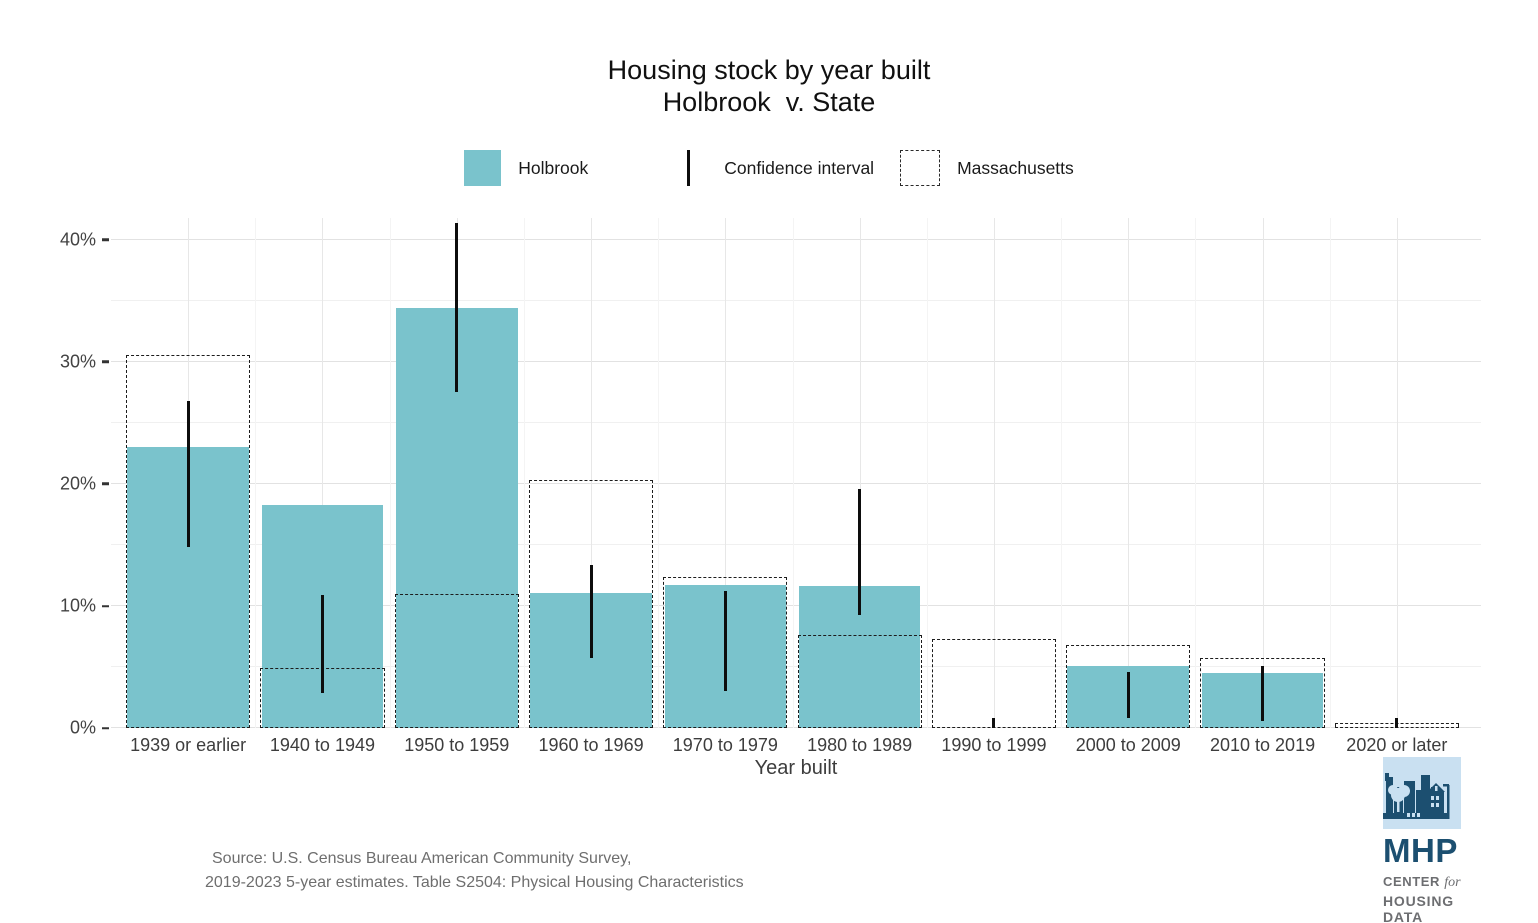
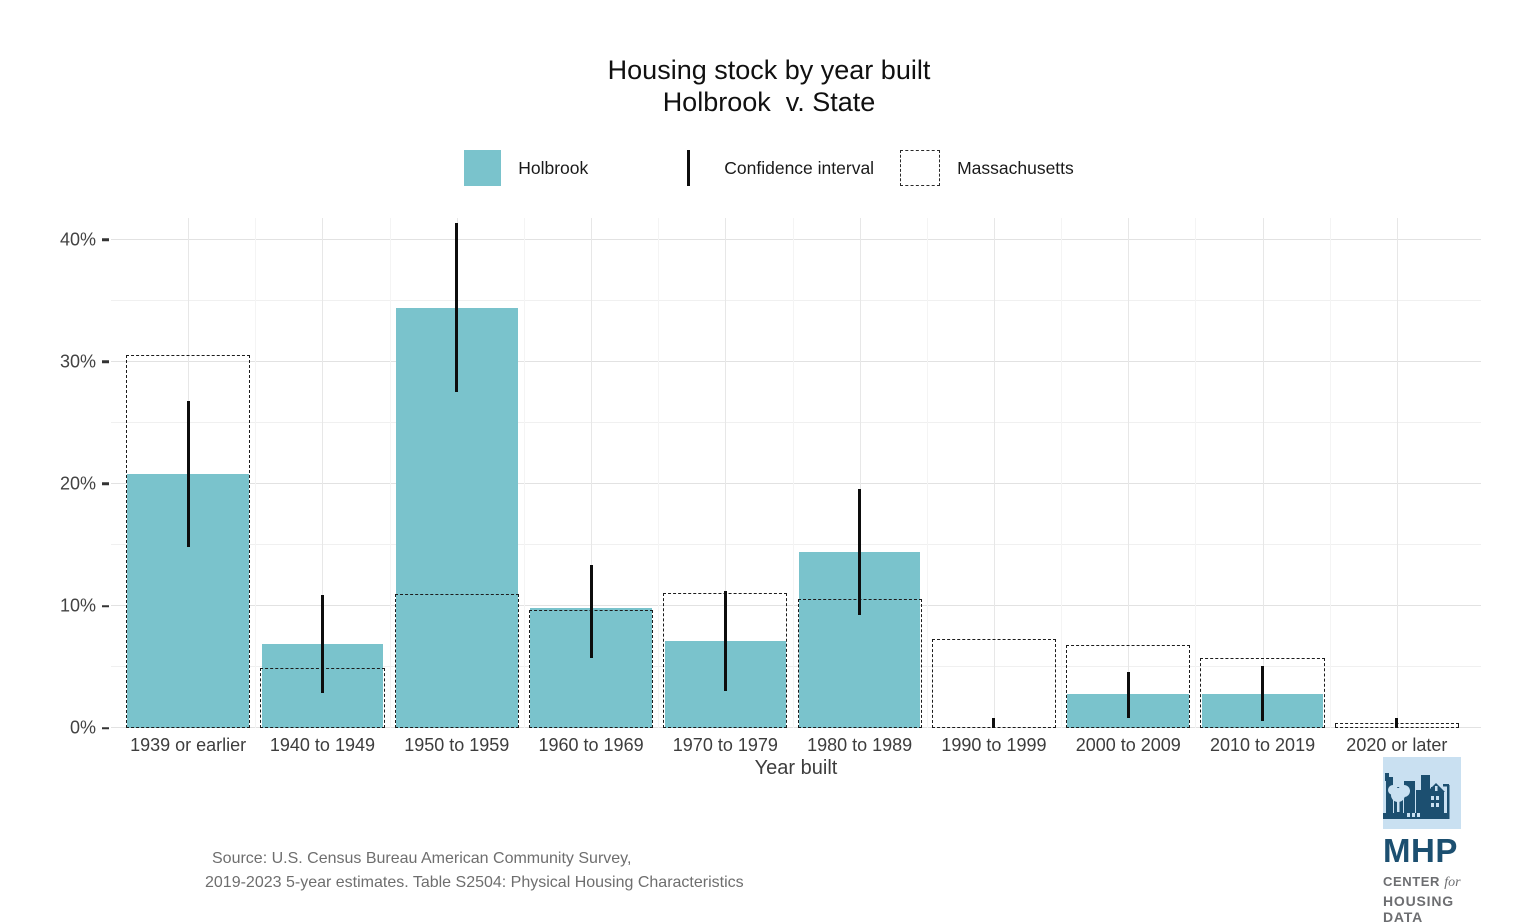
Holbrook/1939 or earlier: 23.0% -> 20.8%
Holbrook/1940 to 1949: 18.3% -> 6.9%
Holbrook/1960 to 1969: 11.1% -> 9.8%
Massachusetts/1960 to 1969: 20.3% -> 9.7%
Holbrook/1970 to 1979: 11.7% -> 7.1%
Massachusetts/1970 to 1979: 12.4% -> 11.1%
Holbrook/1980 to 1989: 11.6% -> 14.4%
Massachusetts/1980 to 1989: 7.6% -> 10.6%
Holbrook/2000 to 2009: 5.1% -> 2.8%
Holbrook/2010 to 2019: 4.5% -> 2.8%
